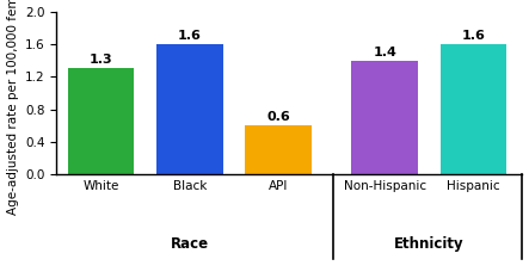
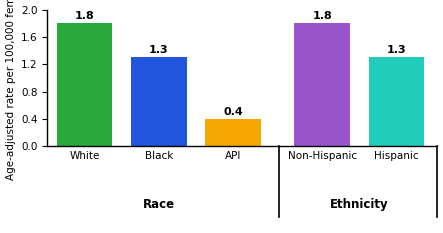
White: 1.3 -> 1.8
Black: 1.6 -> 1.3
API: 0.6 -> 0.4
Non-Hispanic: 1.4 -> 1.8
Hispanic: 1.6 -> 1.3
